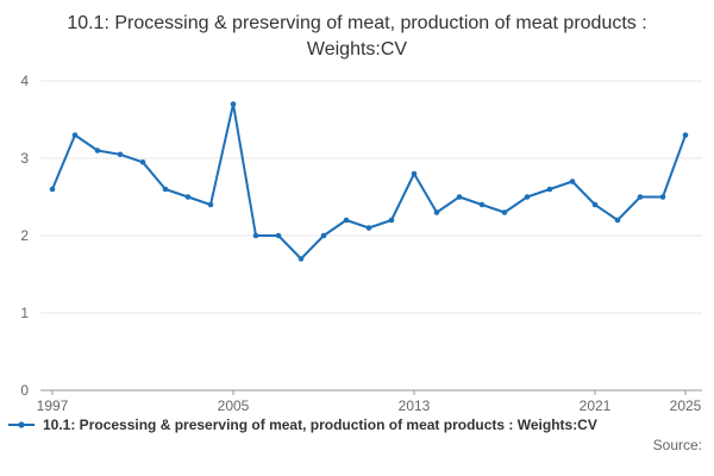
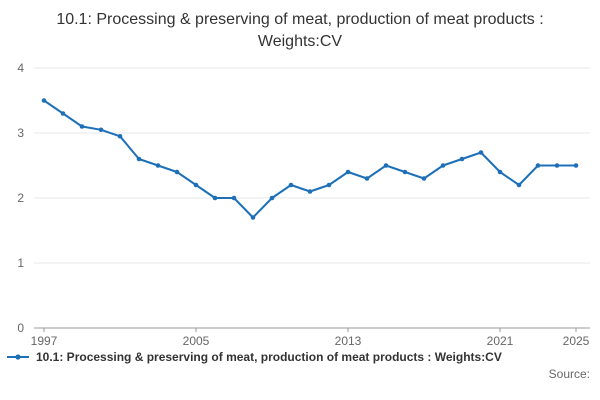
1997: 2.6 -> 3.5
2005: 3.7 -> 2.2
2013: 2.8 -> 2.4
2025: 3.3 -> 2.5
